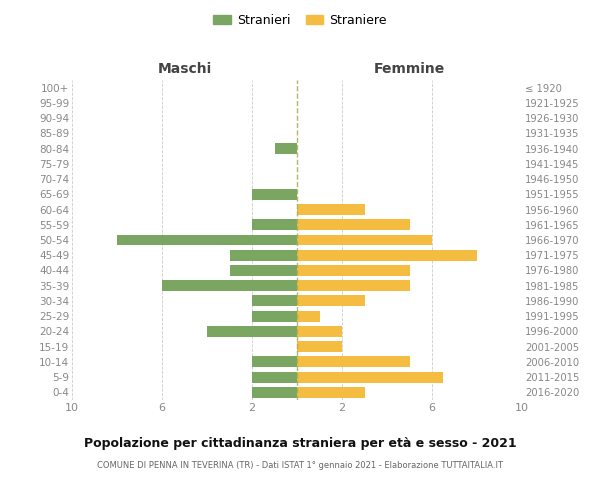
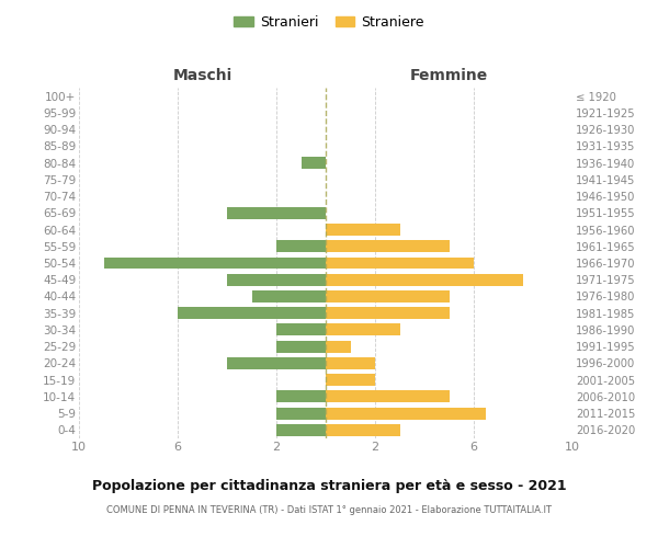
Maschi/65-69: 2 -> 4
Maschi/50-54: 8 -> 9
Maschi/45-49: 3 -> 4
